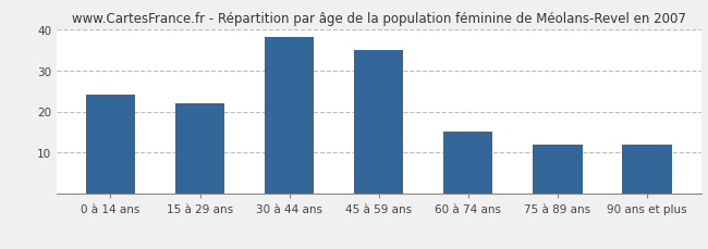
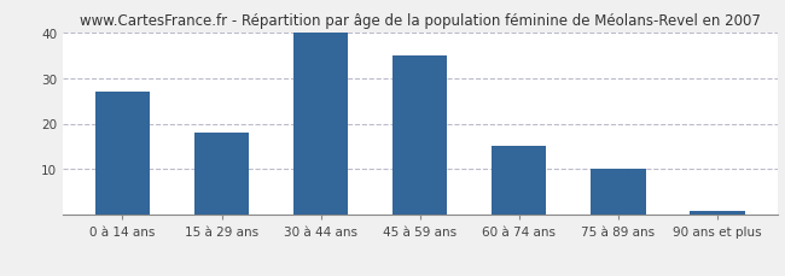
0 à 14 ans: 24 -> 27
15 à 29 ans: 22 -> 18
30 à 44 ans: 38 -> 40
75 à 89 ans: 12 -> 10
90 ans et plus: 12 -> 1
